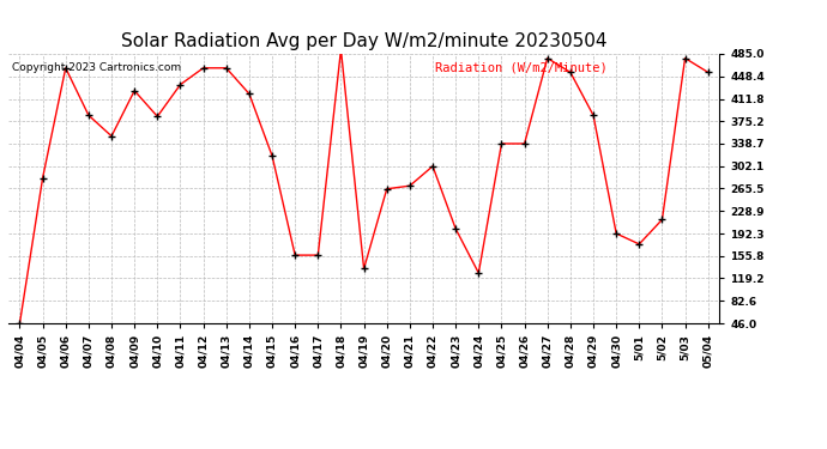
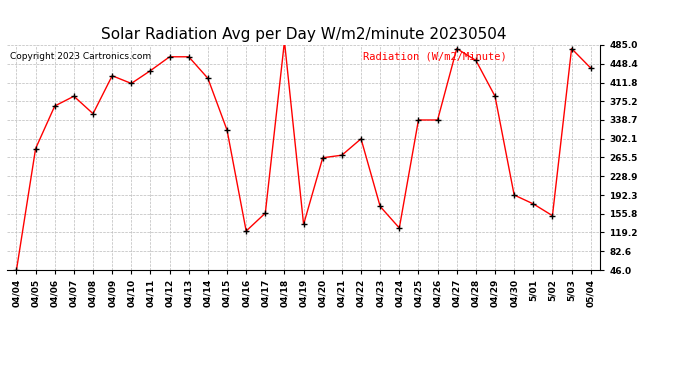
04/06: 462 -> 366
04/10: 383 -> 410
04/16: 157 -> 122
04/23: 200 -> 170
5/02: 215 -> 152
05/04: 455 -> 440
